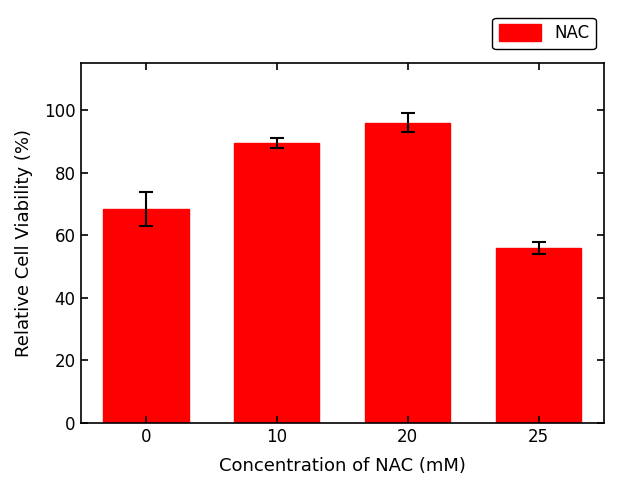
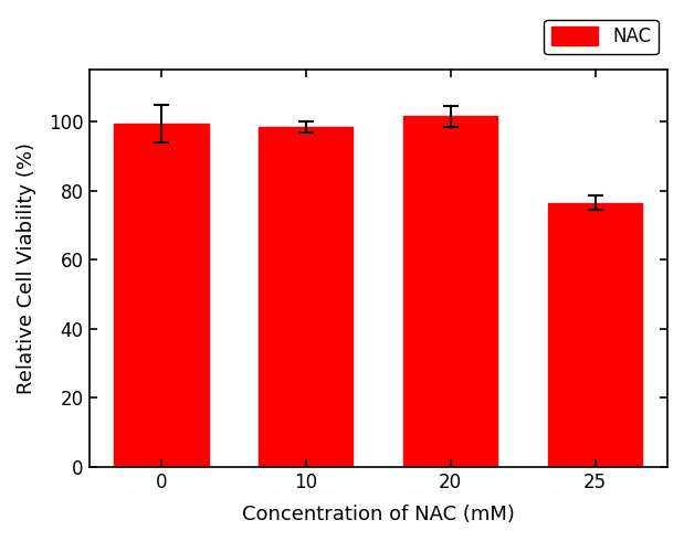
0: 68.5 -> 99.5
10: 89.5 -> 98.5
20: 96.0 -> 101.5
25: 56.0 -> 76.5
